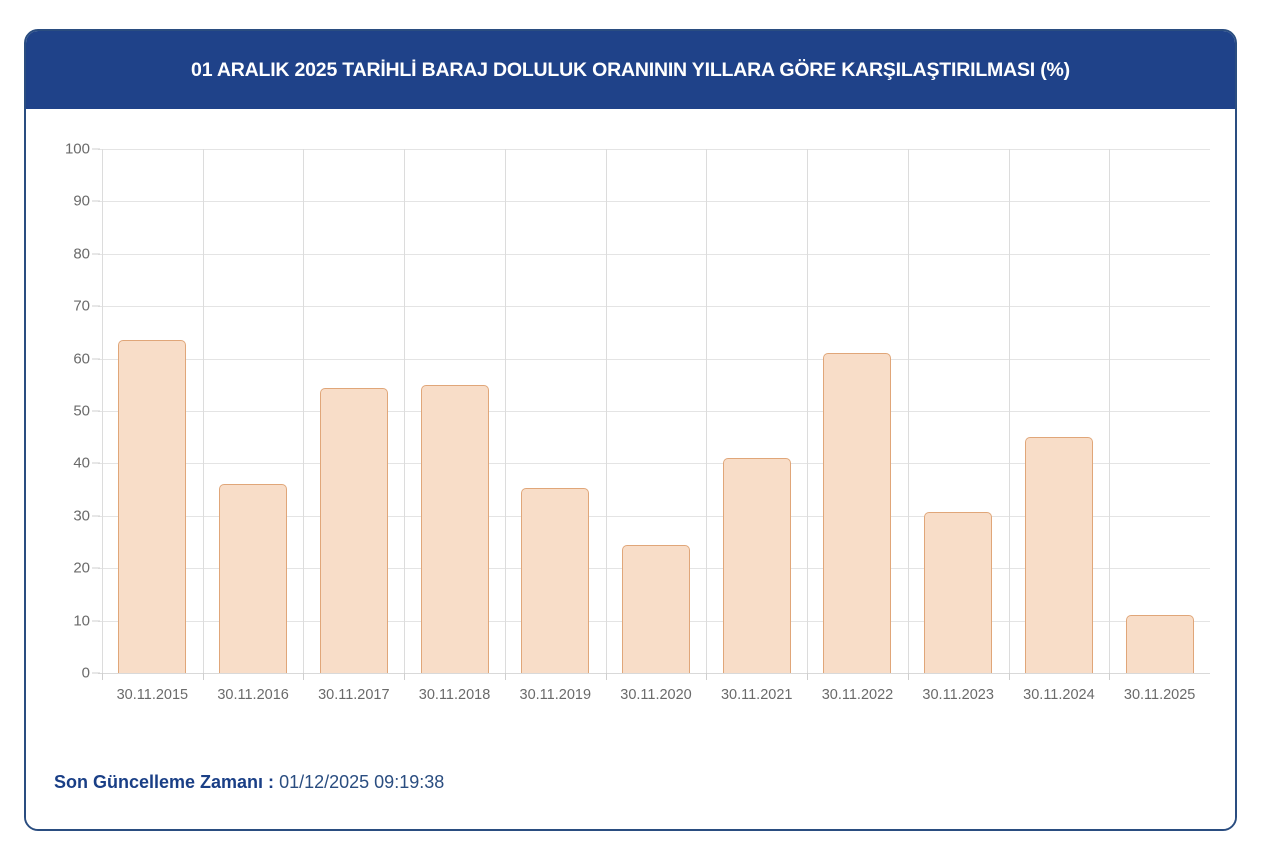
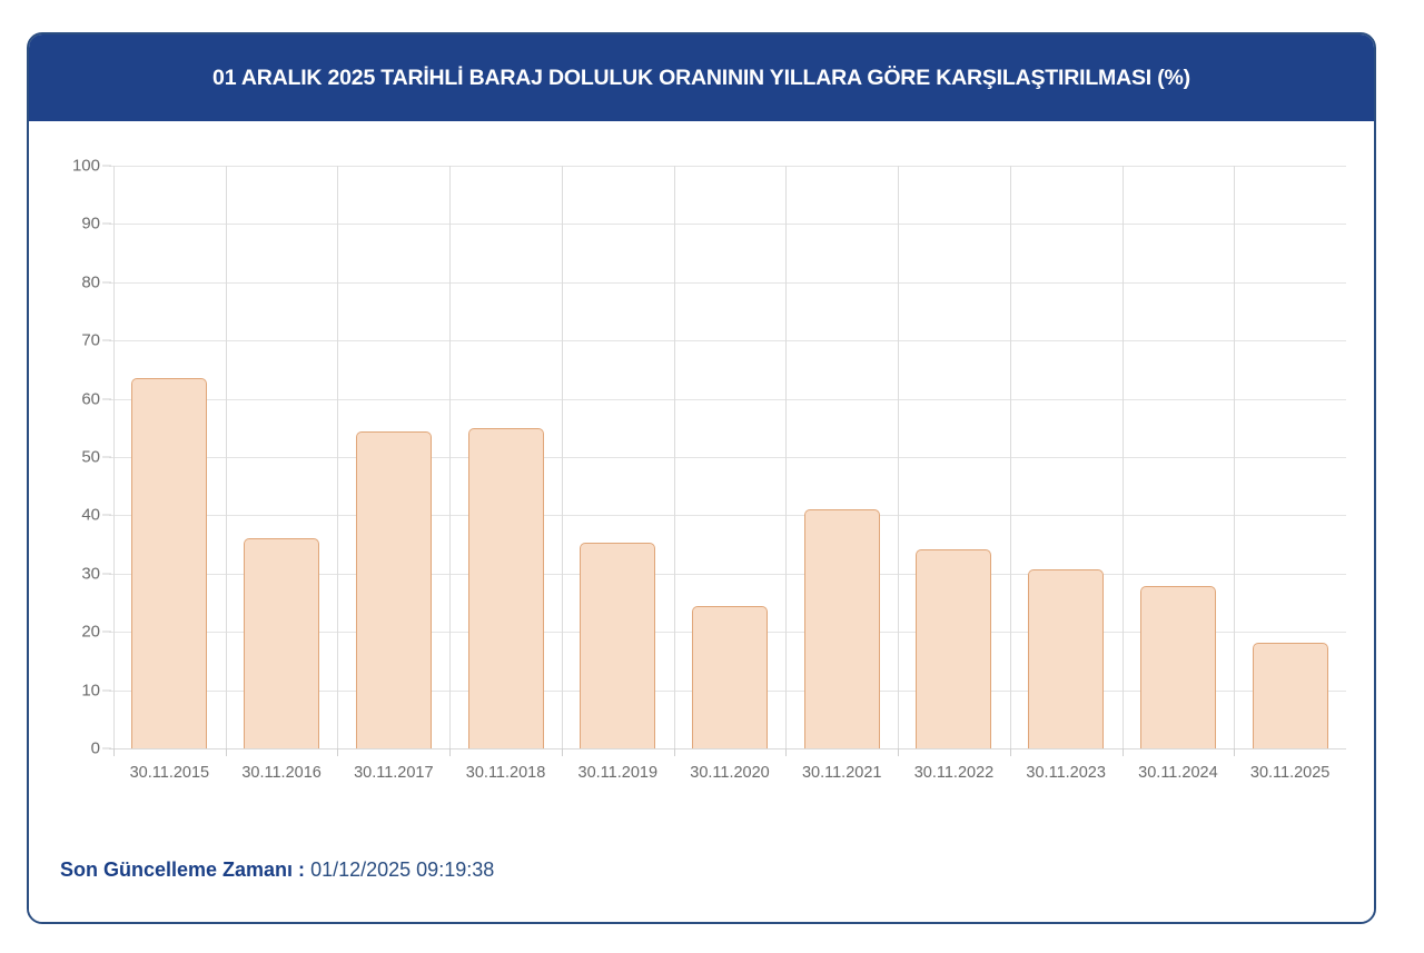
30.11.2022: 61 -> 34
30.11.2024: 45 -> 28
30.11.2025: 11 -> 18
